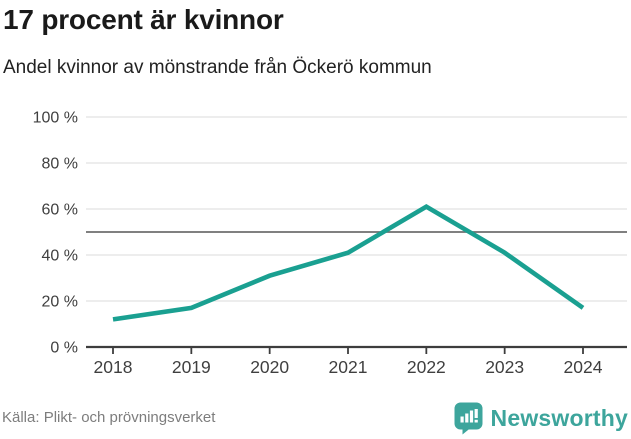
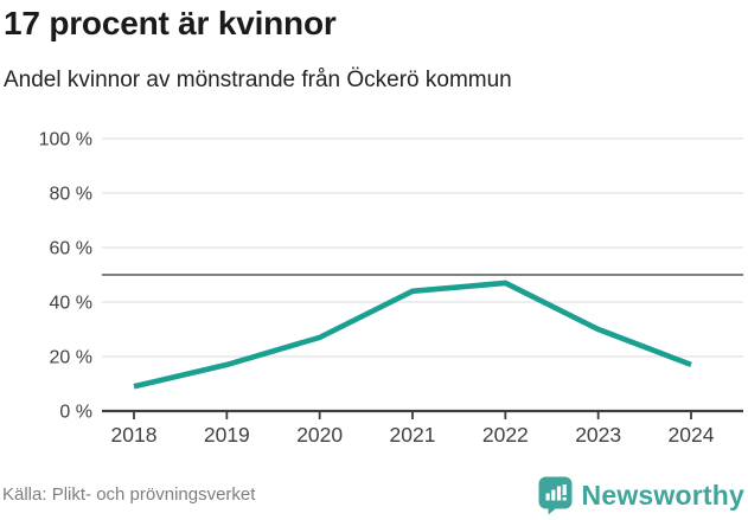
2018: 12% -> 9%
2020: 31% -> 27%
2021: 41% -> 44%
2022: 61% -> 47%
2023: 41% -> 30%
